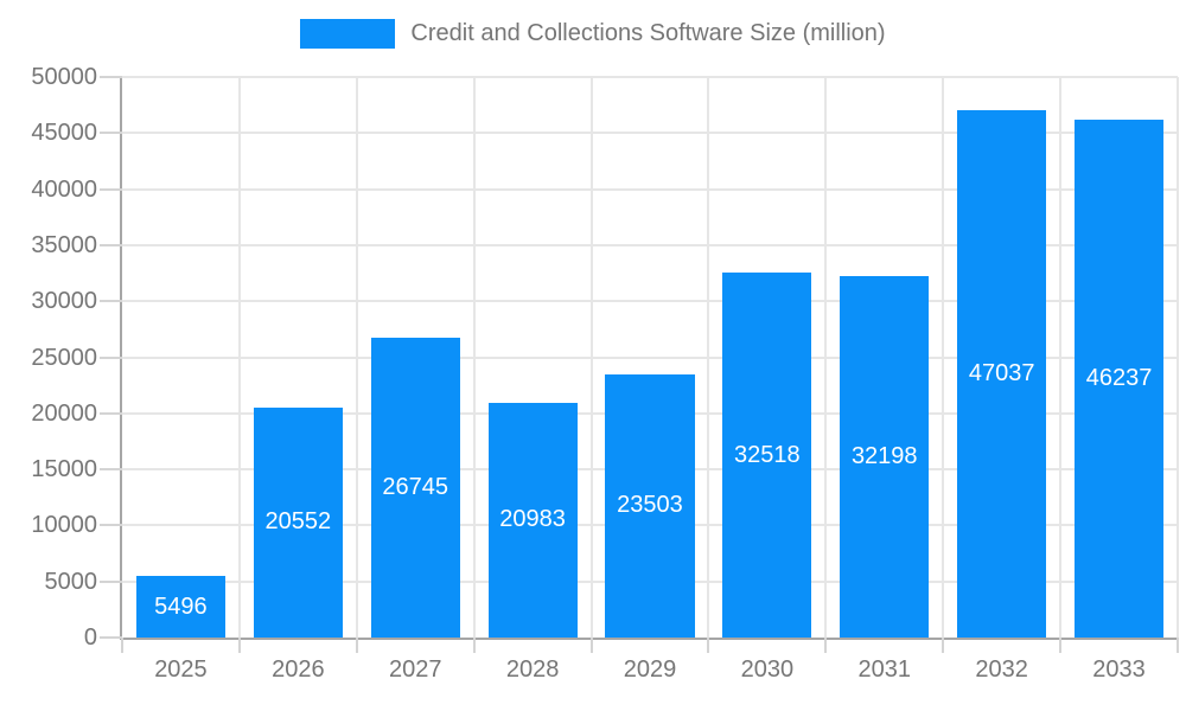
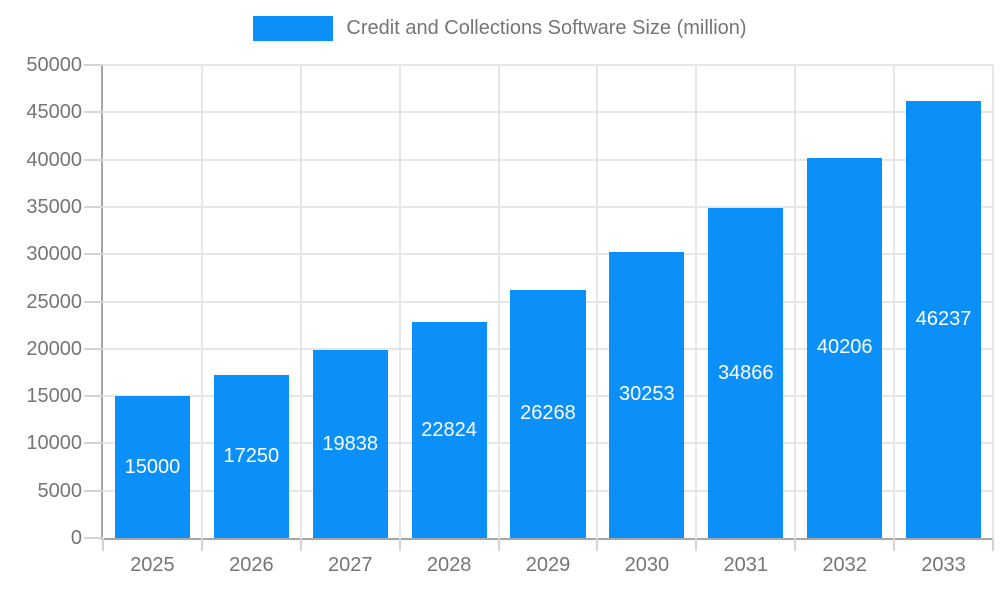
2025: 5496 -> 15000
2026: 20552 -> 17250
2027: 26745 -> 19838
2028: 20983 -> 22824
2029: 23503 -> 26268
2030: 32518 -> 30253
2031: 32198 -> 34866
2032: 47037 -> 40206
